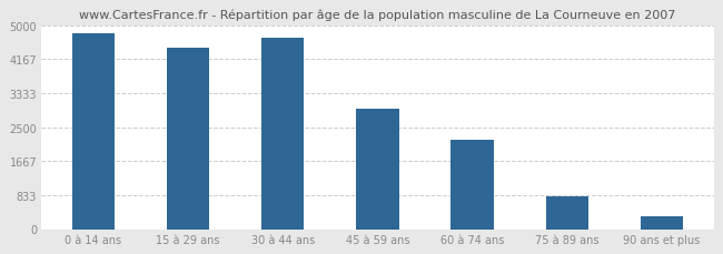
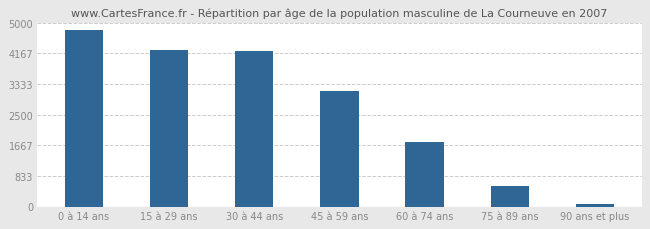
15 à 29 ans: 4450 -> 4250
30 à 44 ans: 4700 -> 4230
45 à 59 ans: 2950 -> 3150
60 à 74 ans: 2200 -> 1750
75 à 89 ans: 800 -> 550
90 ans et plus: 300 -> 60
